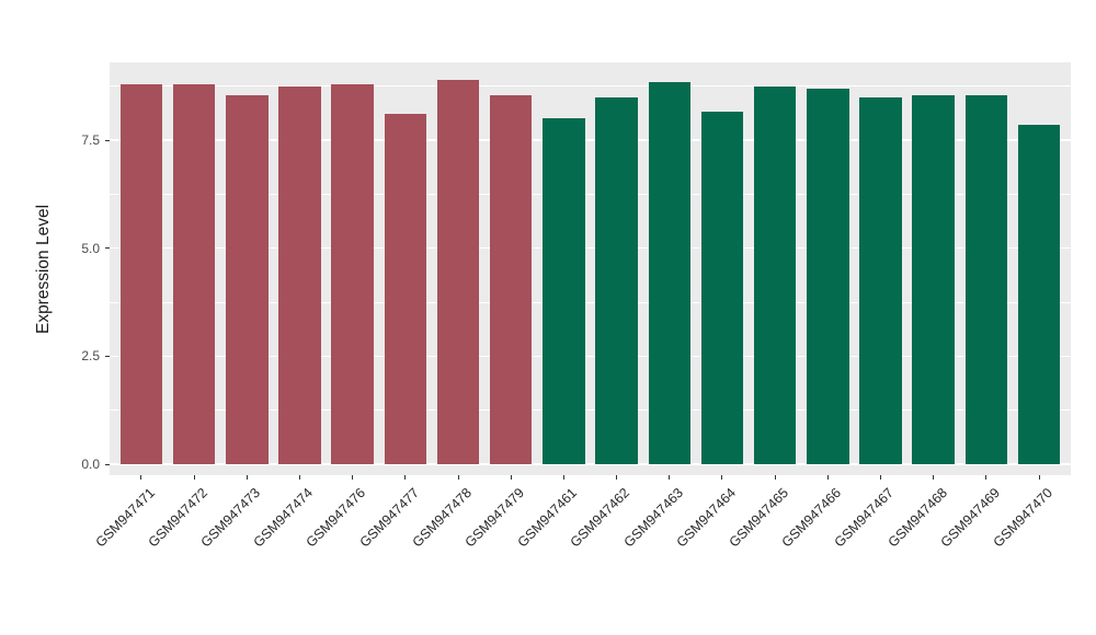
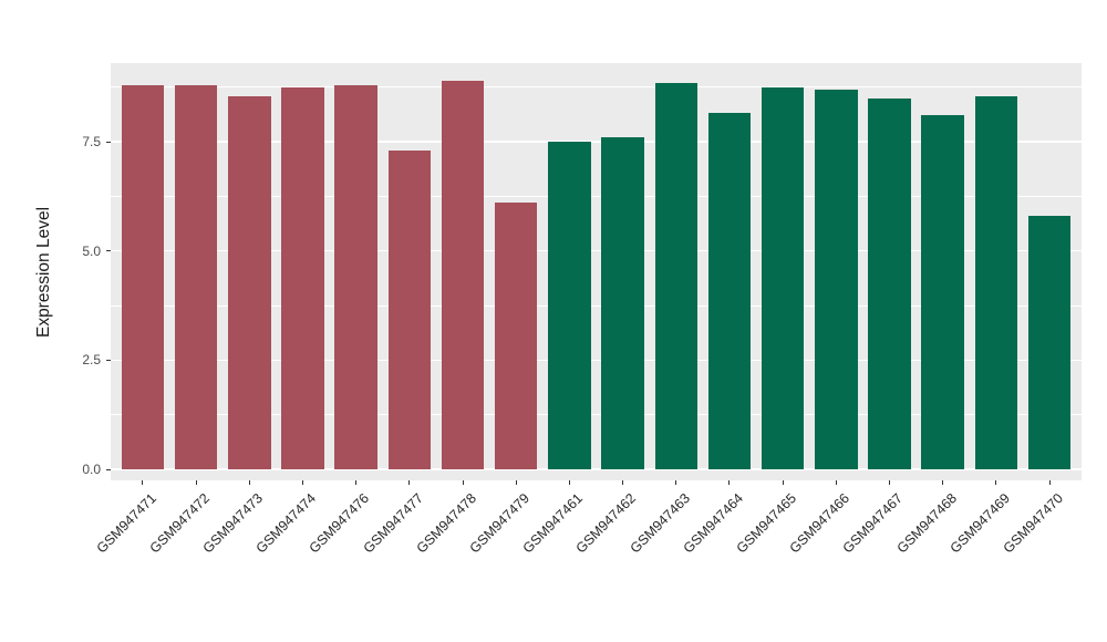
GSM947477: 8.1 -> 7.3
GSM947479: 8.6 -> 6.1
GSM947461: 8.0 -> 7.5
GSM947462: 8.5 -> 7.6
GSM947468: 8.6 -> 8.1
GSM947470: 7.8 -> 5.8
